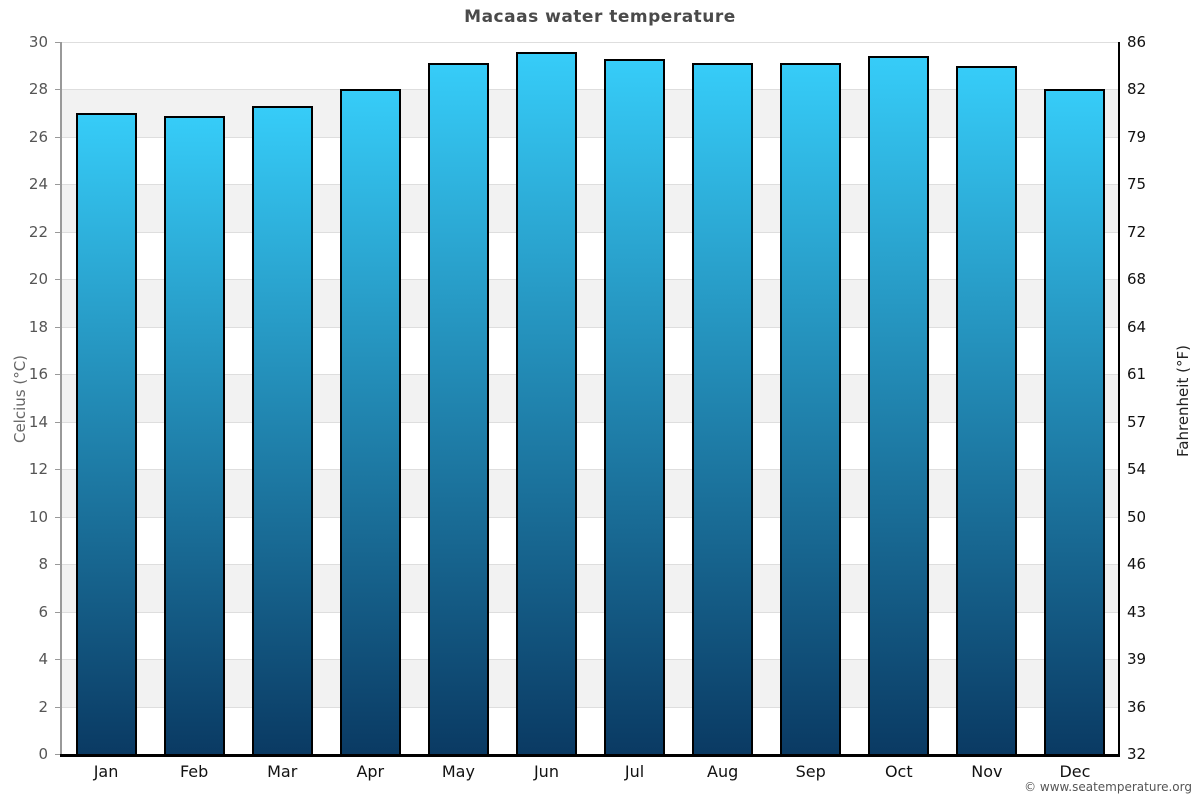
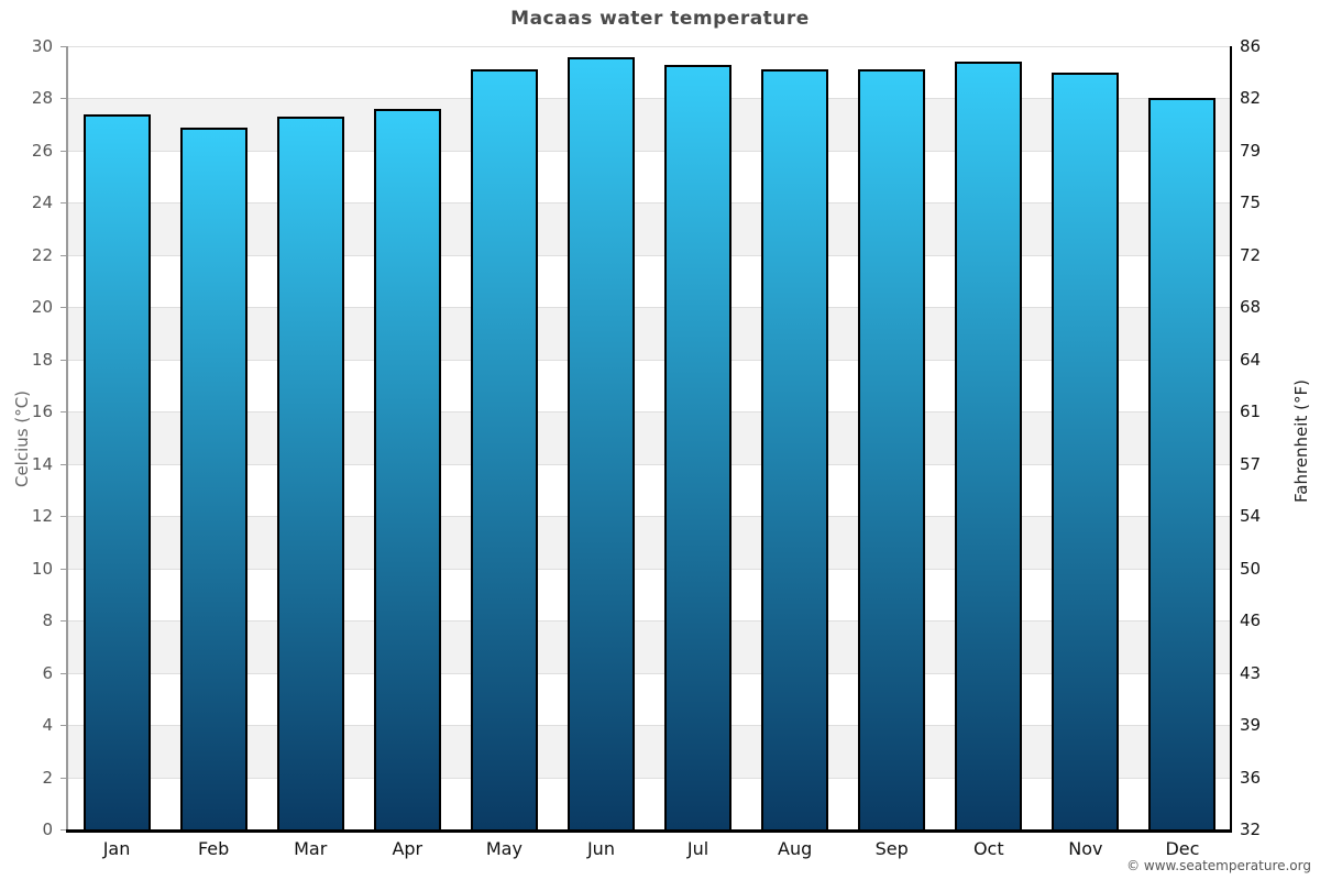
Jan: 27.0 -> 27.4
Apr: 28.0 -> 27.6
